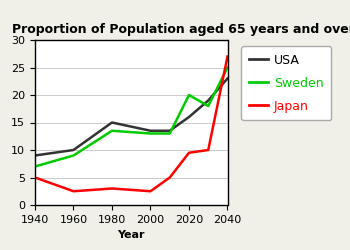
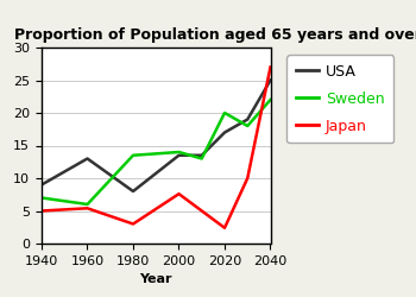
USA/1960: 10.0 -> 13.0
Sweden/1960: 9.0 -> 6.0
Japan/1960: 2.5 -> 5.4
USA/1980: 15.0 -> 8.0
Sweden/2000: 13.0 -> 14.0
Japan/2000: 2.5 -> 7.6
USA/2020: 16.0 -> 17.0
Japan/2020: 9.5 -> 2.4
USA/2040: 23.0 -> 25.0
Sweden/2040: 25.0 -> 22.0
